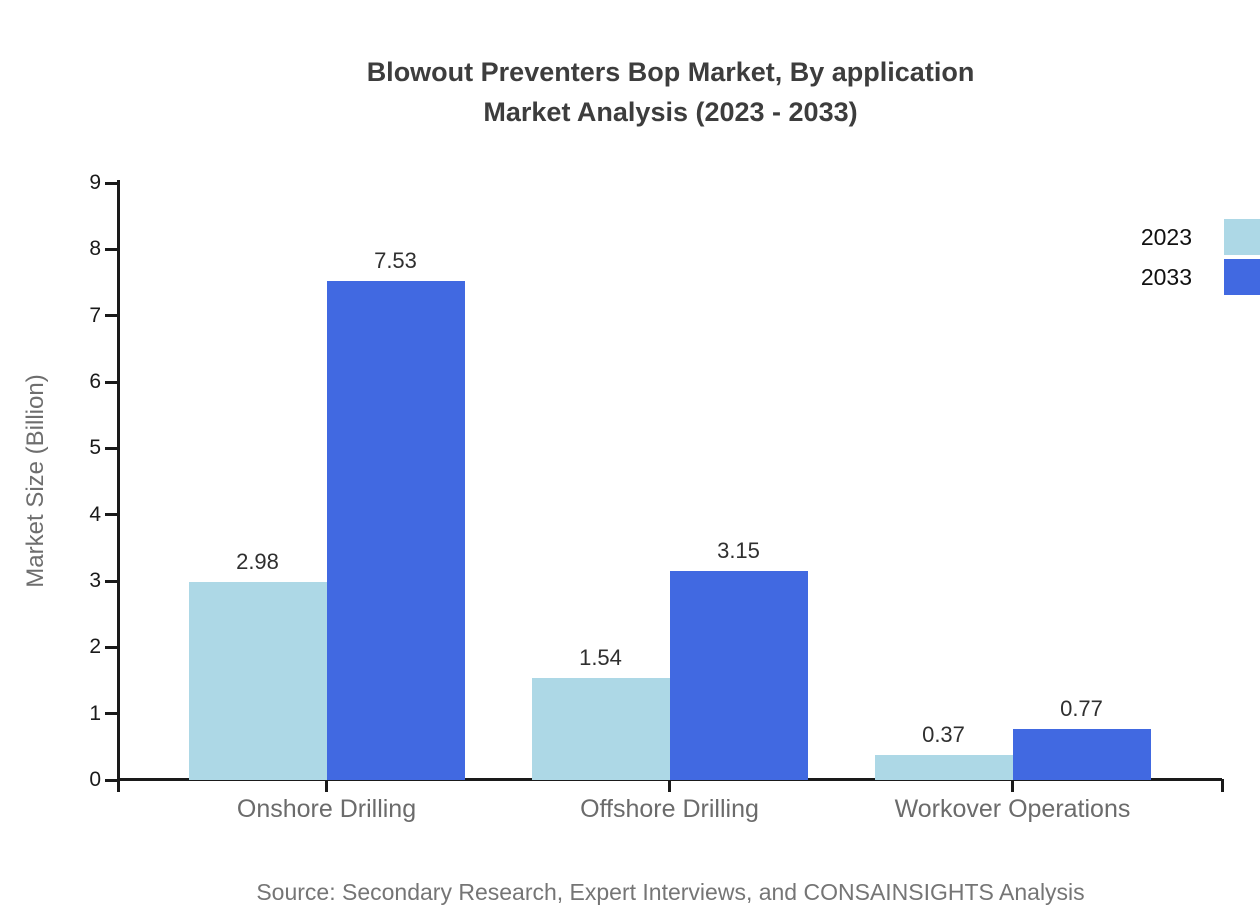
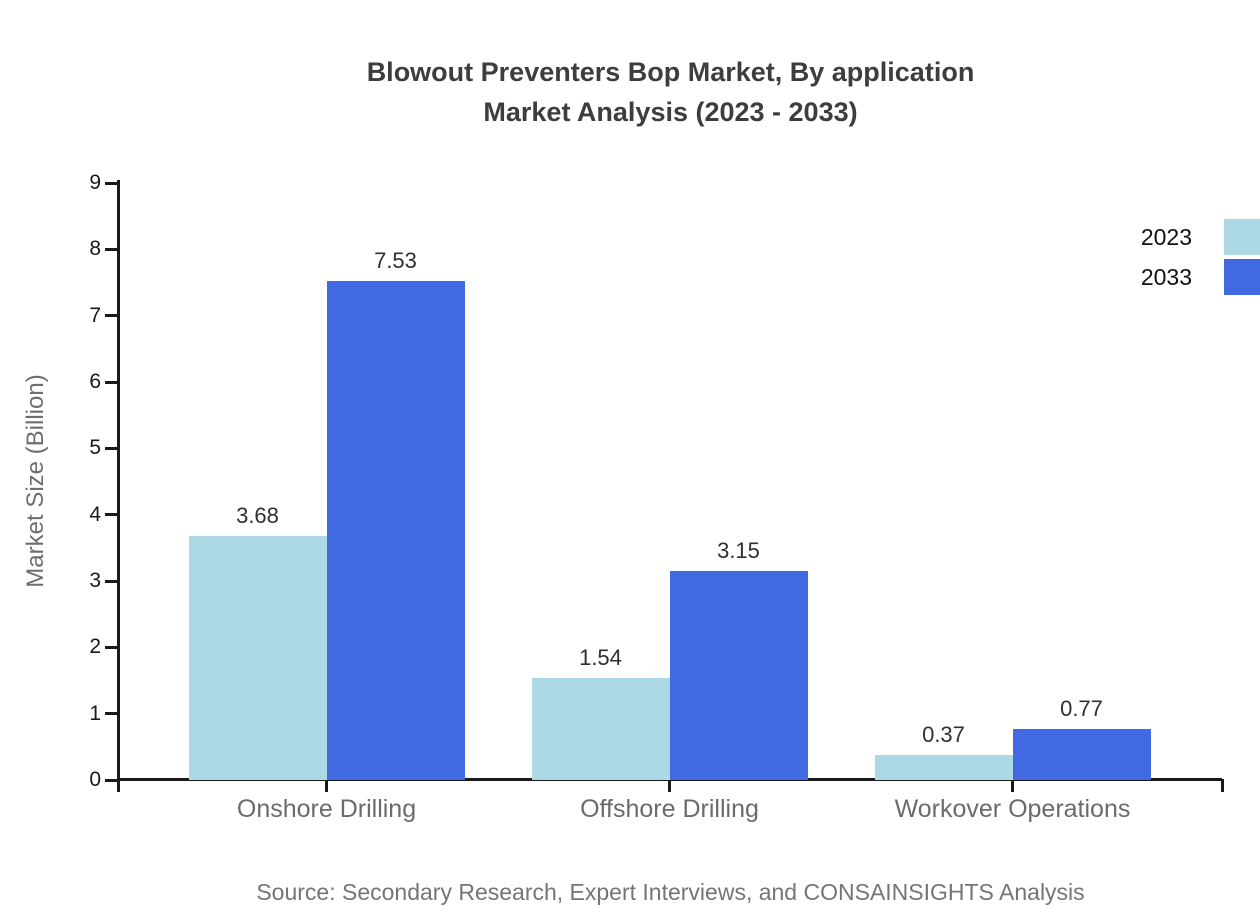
2023/Onshore Drilling: 2.98 -> 3.68
